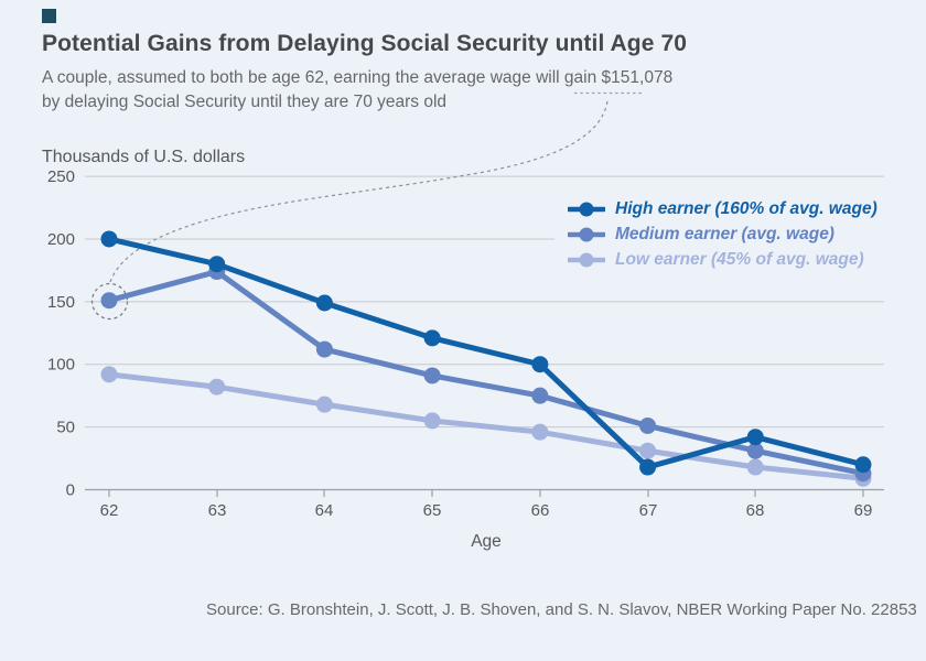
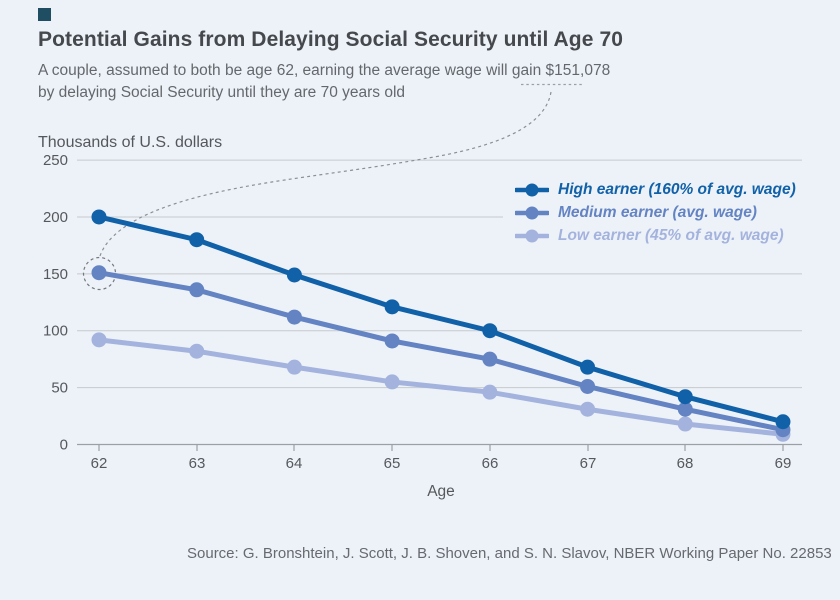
Medium earner (avg. wage)/63: 174 -> 136
High earner (160% of avg. wage)/67: 18 -> 68
